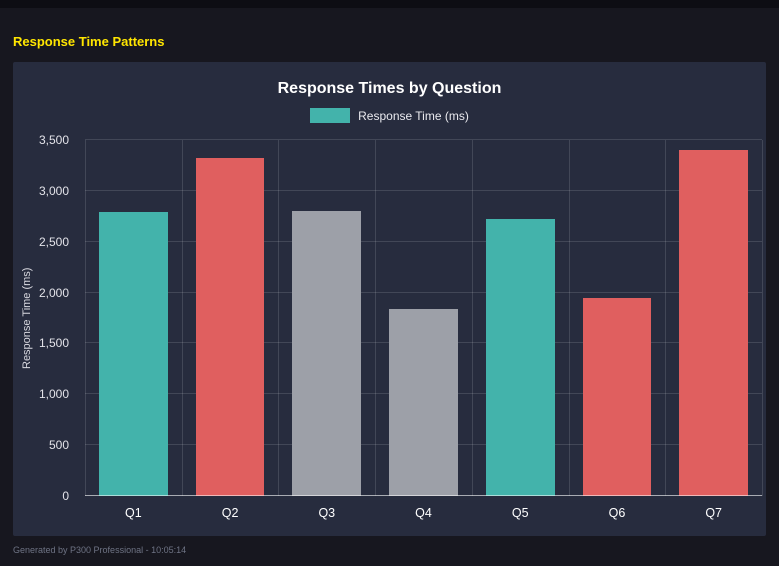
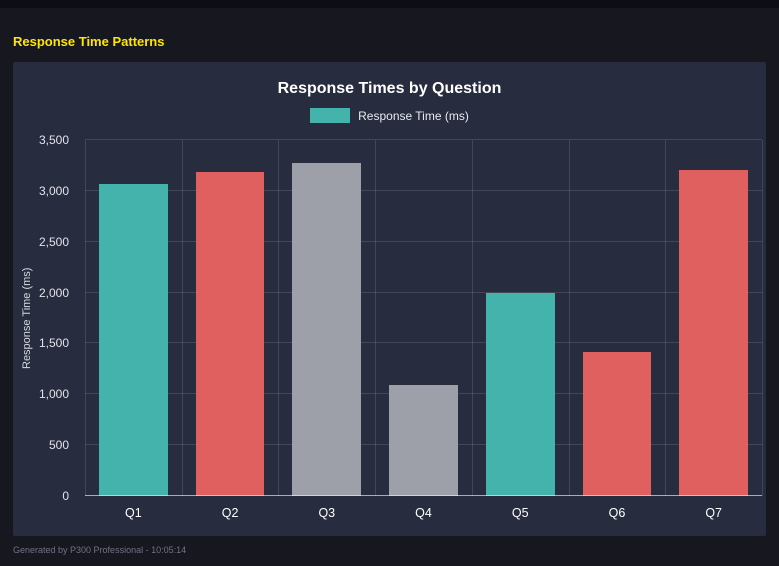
Q1: 2790 -> 3070
Q2: 3320 -> 3190
Q3: 2800 -> 3270
Q4: 1840 -> 1090
Q5: 2720 -> 2000
Q6: 1950 -> 1420
Q7: 3400 -> 3210
